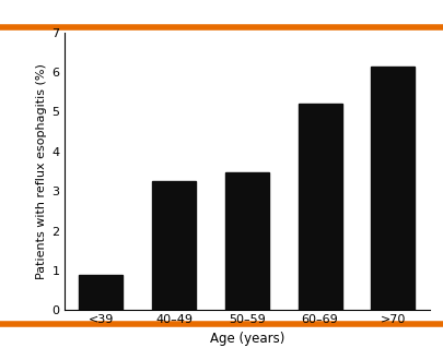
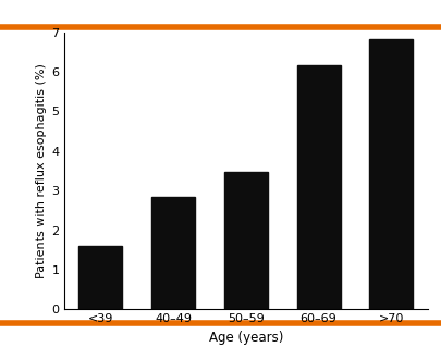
<39: 0.90 -> 1.60
40–49: 3.25 -> 2.85
60–69: 5.20 -> 6.18
>70: 6.15 -> 6.82
